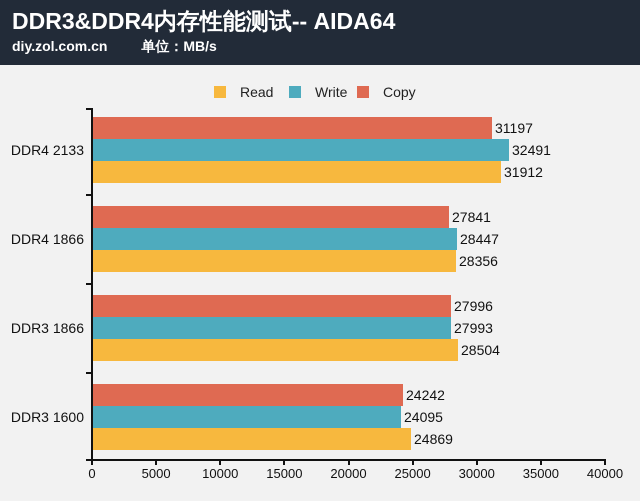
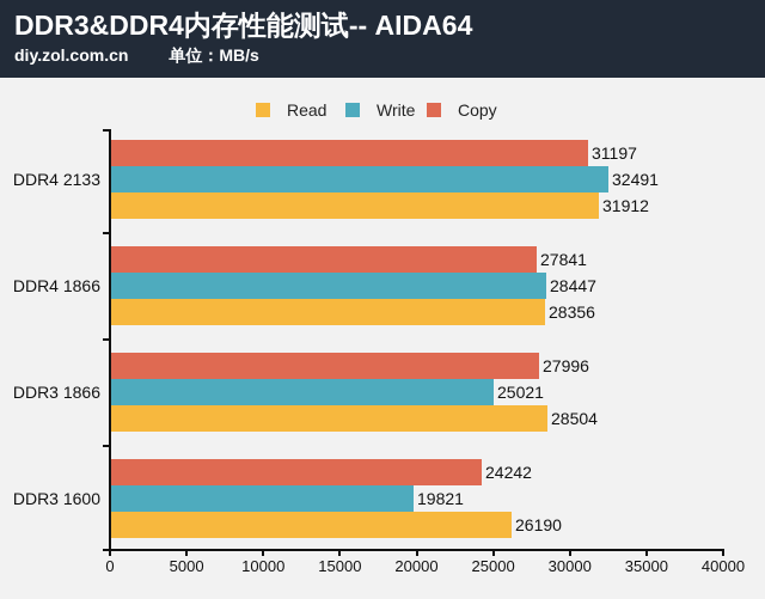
Write/DDR3 1866: 27993 -> 25021
Write/DDR3 1600: 24095 -> 19821
Read/DDR3 1600: 24869 -> 26190
